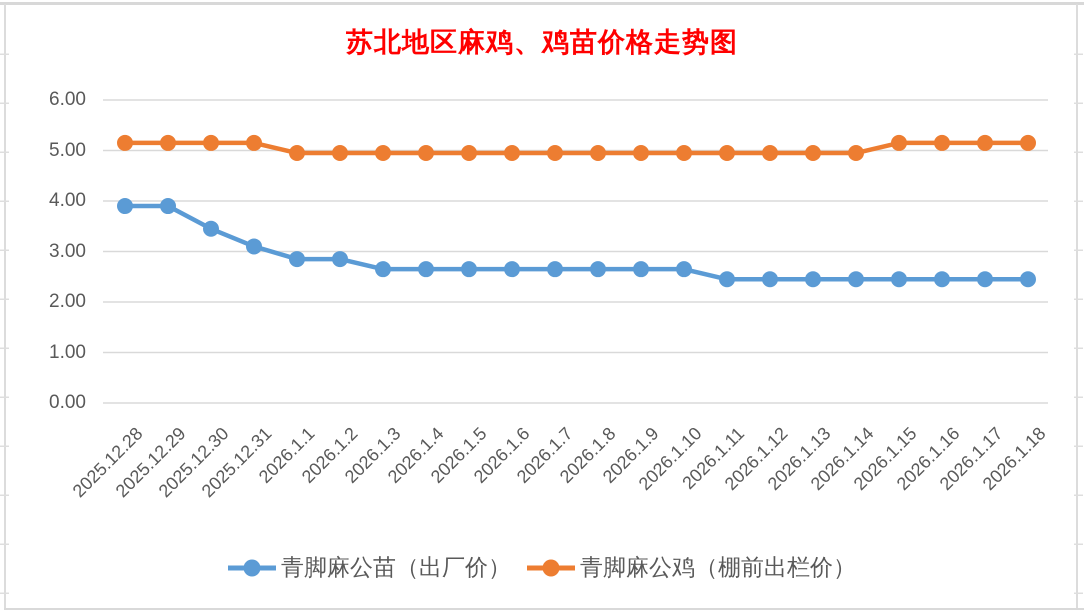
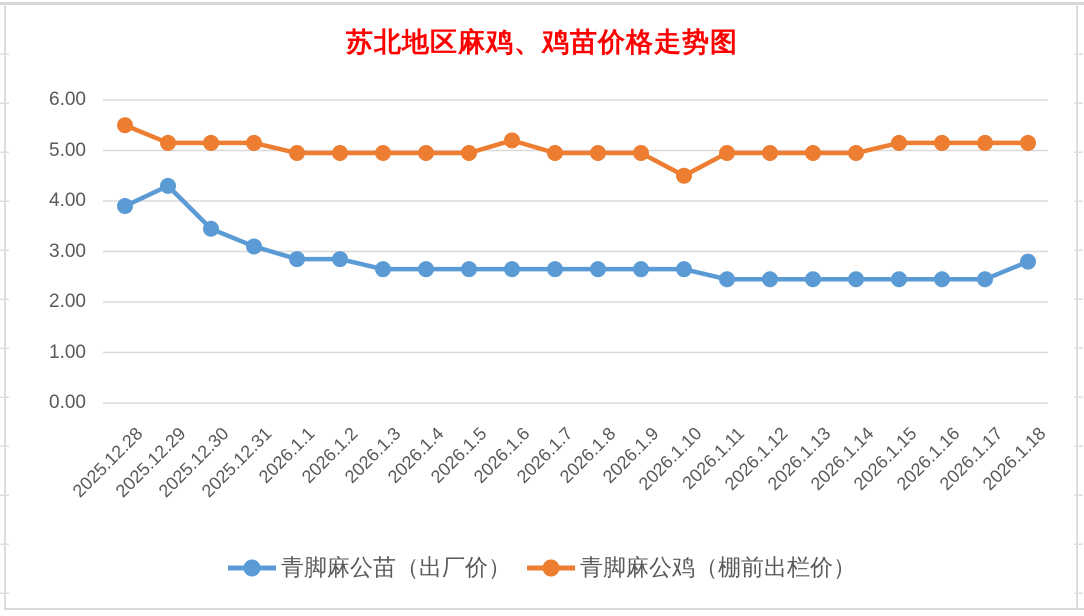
青脚麻公鸡（棚前出栏价）/2025.12.28: 5.2 -> 5.5
青脚麻公苗（出厂价）/2025.12.29: 3.9 -> 4.3
青脚麻公鸡（棚前出栏价）/2026.1.6: 5.0 -> 5.2
青脚麻公鸡（棚前出栏价）/2026.1.10: 5.0 -> 4.5
青脚麻公苗（出厂价）/2026.1.18: 2.5 -> 2.8
